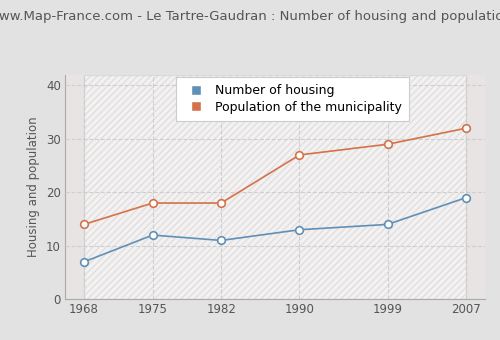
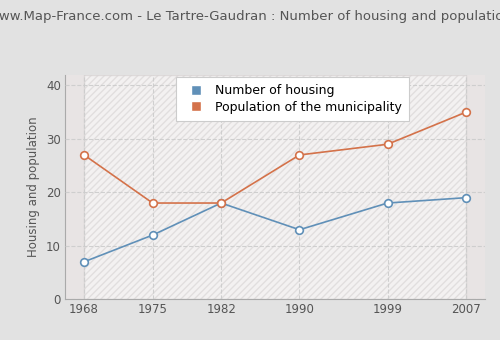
Population of the municipality/1968: 14 -> 27
Number of housing/1982: 11 -> 18
Number of housing/1999: 14 -> 18
Population of the municipality/2007: 32 -> 35
